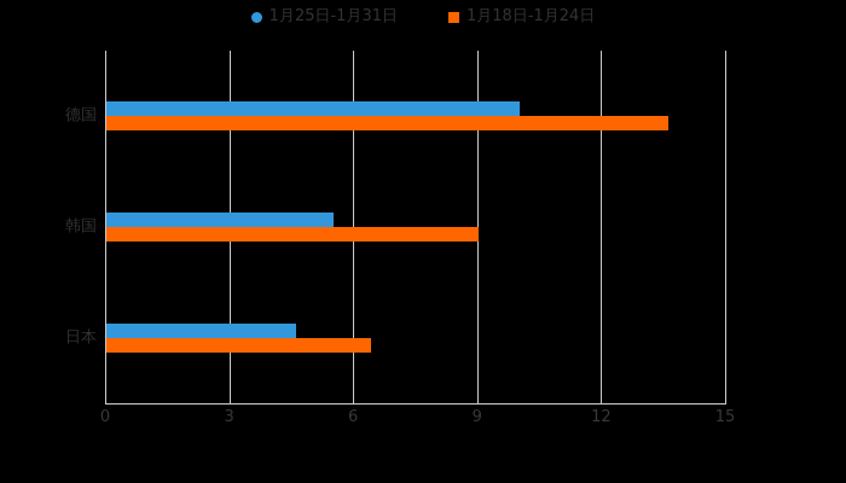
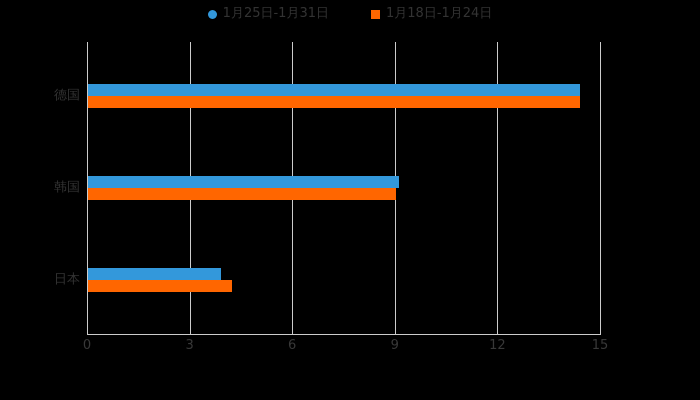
1月25日-1月31日/德国: 10.0 -> 14.4
1月18日-1月24日/德国: 13.6 -> 14.4
1月25日-1月31日/韩国: 5.5 -> 9.1
1月25日-1月31日/日本: 4.6 -> 3.9
1月18日-1月24日/日本: 6.4 -> 4.2
